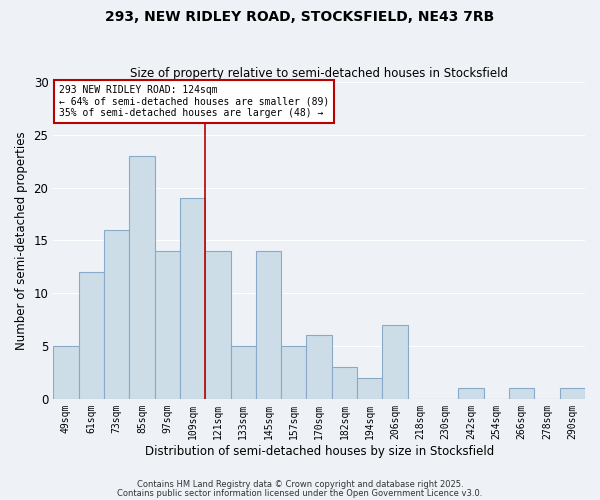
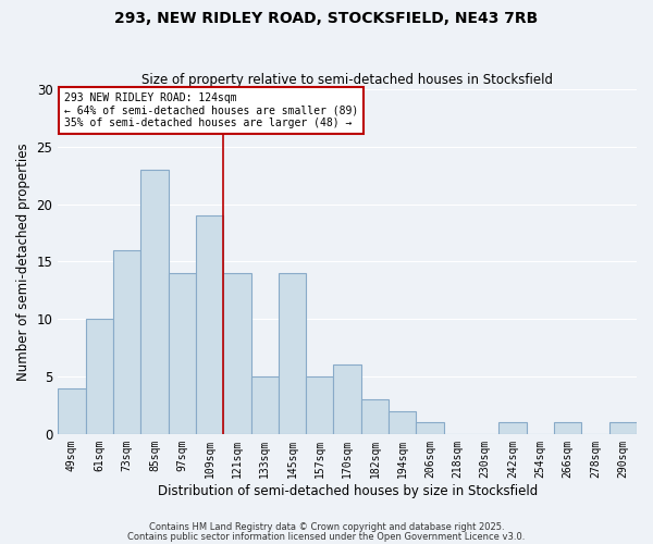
49sqm: 5 -> 4
61sqm: 12 -> 10
206sqm: 7 -> 1
